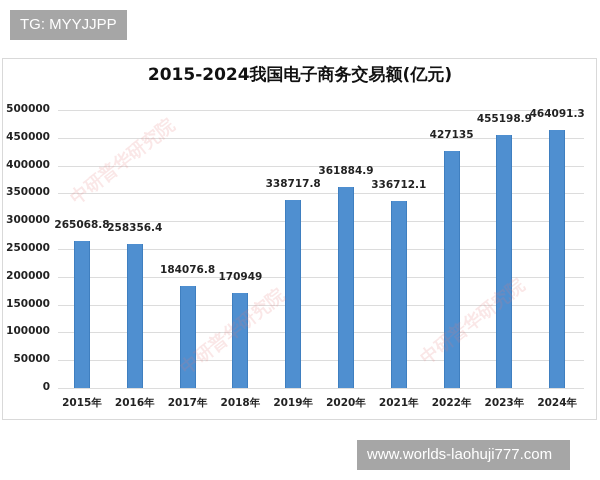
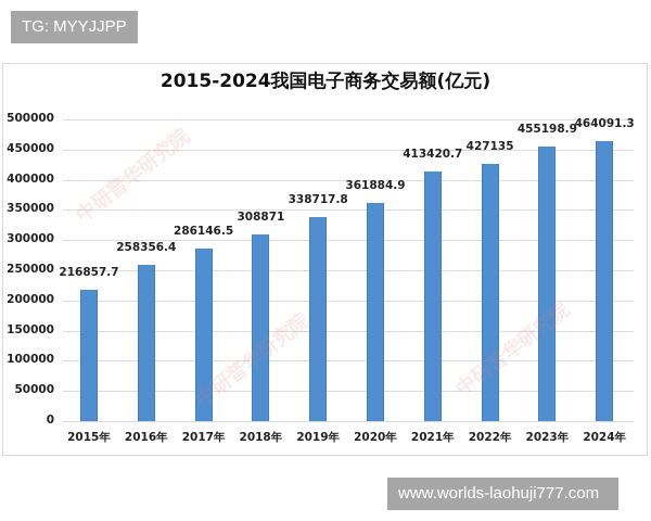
2015年: 265068.8 -> 216857.7
2017年: 184076.8 -> 286146.5
2018年: 170949 -> 308871
2021年: 336712.1 -> 413420.7
